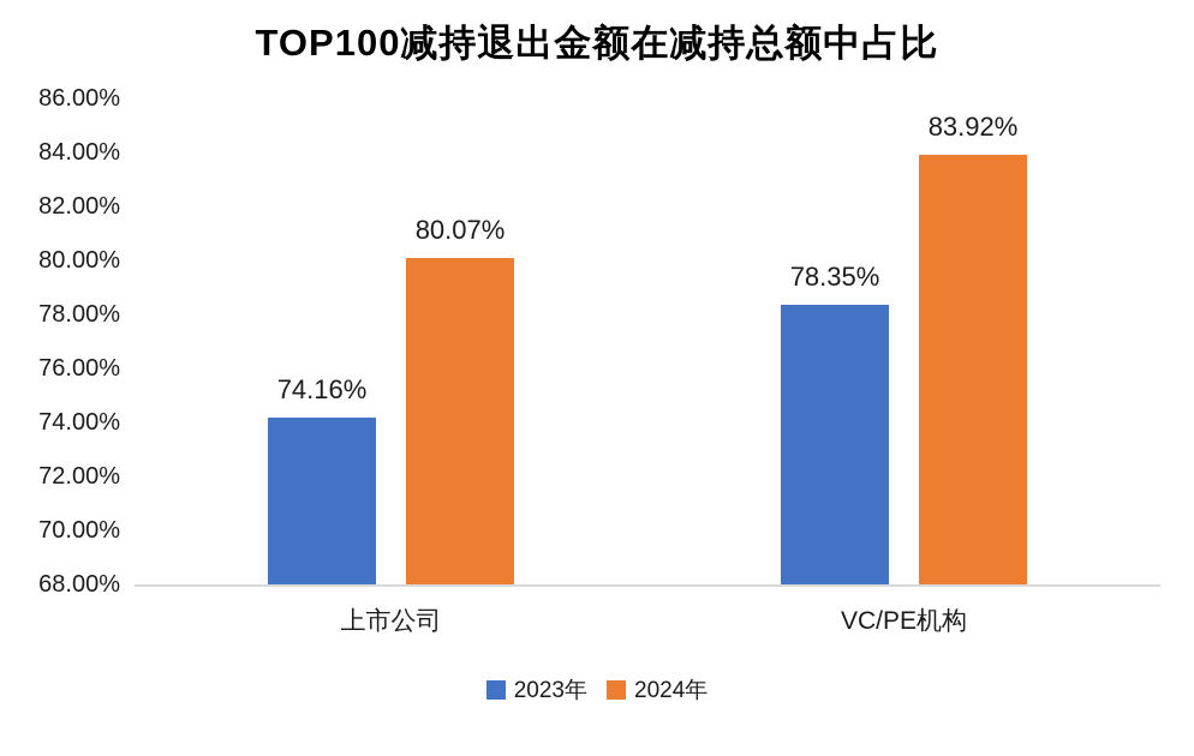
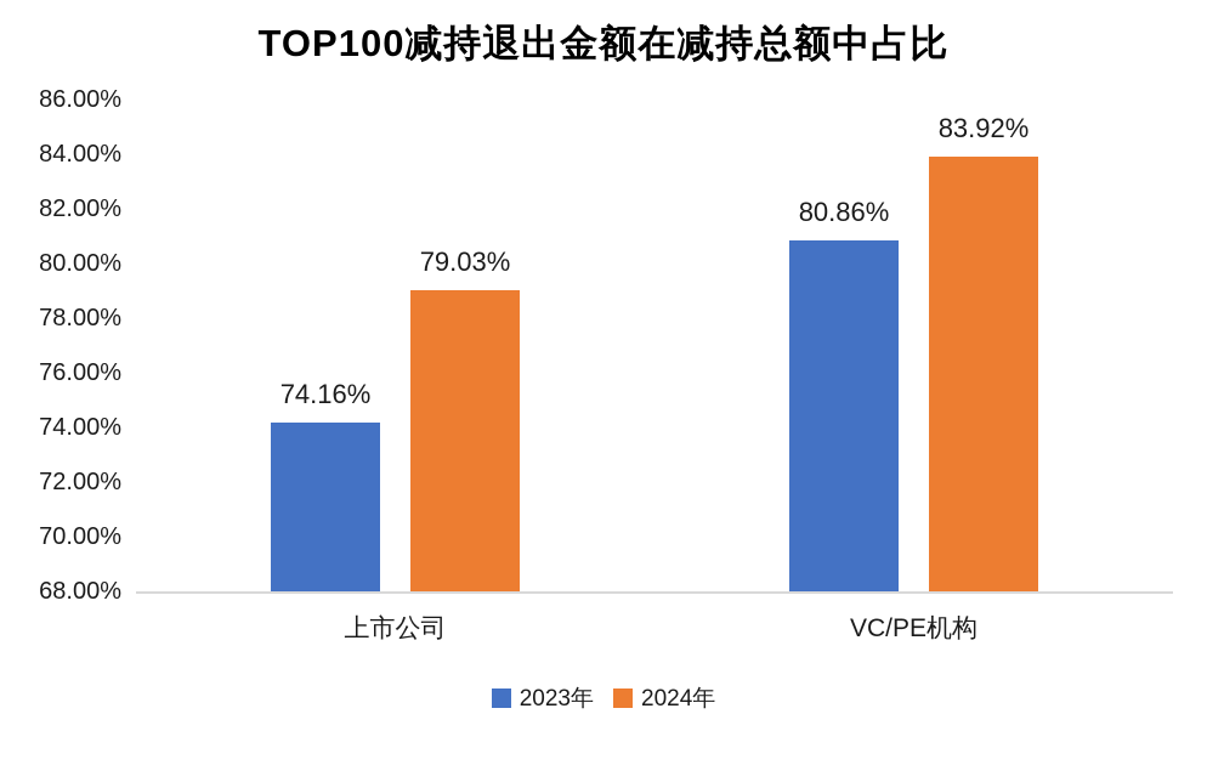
2024年/上市公司: 80.07% -> 79.03%
2023年/VC/PE机构: 78.35% -> 80.86%
